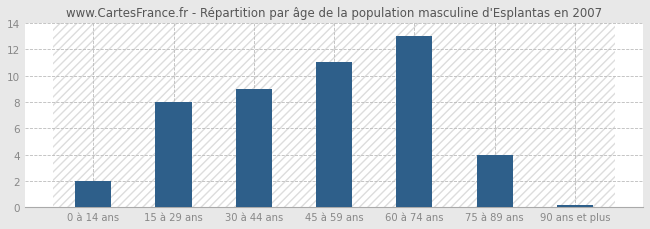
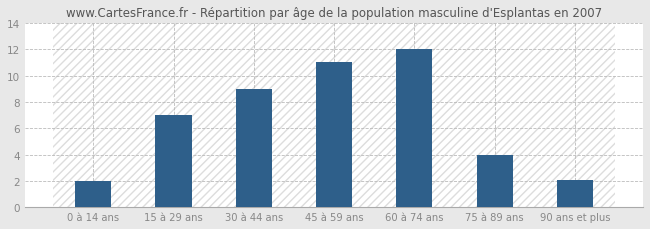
15 à 29 ans: 8.0 -> 7.0
60 à 74 ans: 13.0 -> 12.0
90 ans et plus: 0.1 -> 2.1
